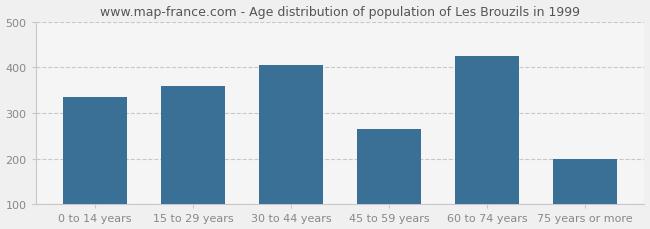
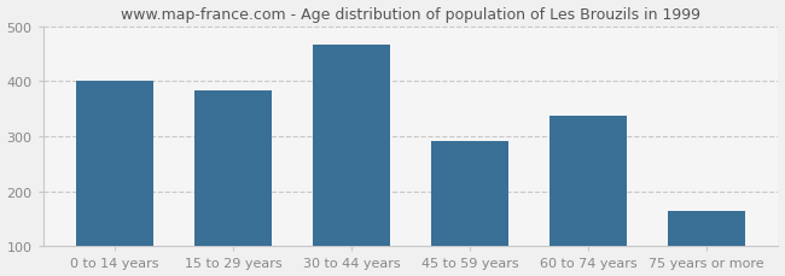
0 to 14 years: 335 -> 400
15 to 29 years: 360 -> 384
30 to 44 years: 405 -> 466
45 to 59 years: 265 -> 291
60 to 74 years: 425 -> 336
75 years or more: 200 -> 164
